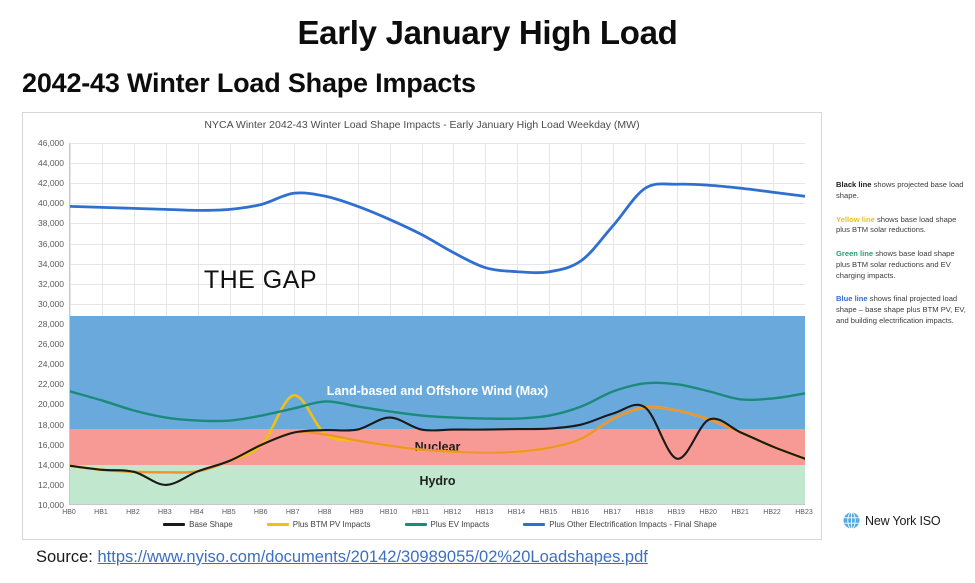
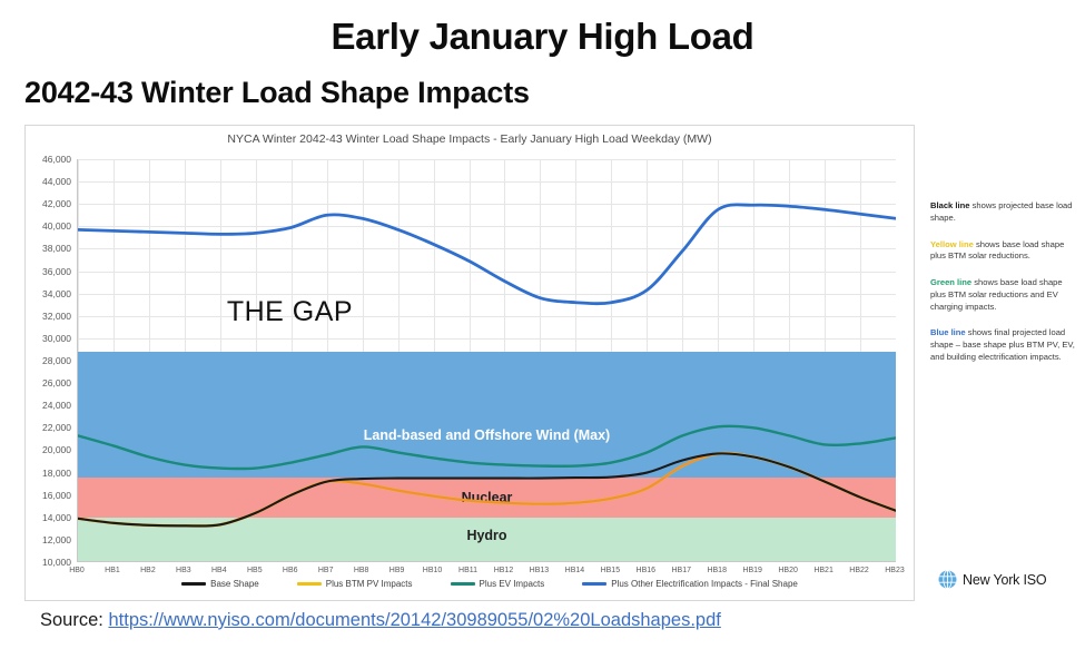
Base Shape/HB3: 12000 -> 13200
Plus BTM PV Impacts/HB7: 20900 -> 17200
Base Shape/HB10: 18700 -> 17500
Base Shape/HB19: 14600 -> 19400
